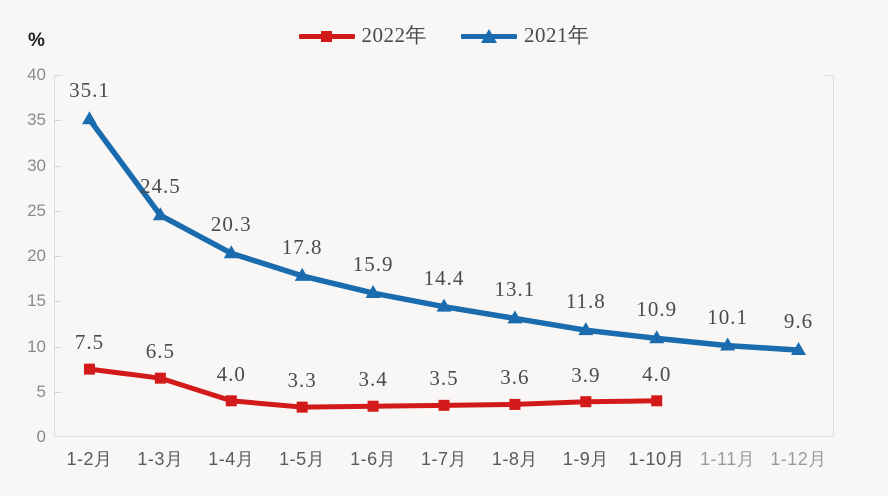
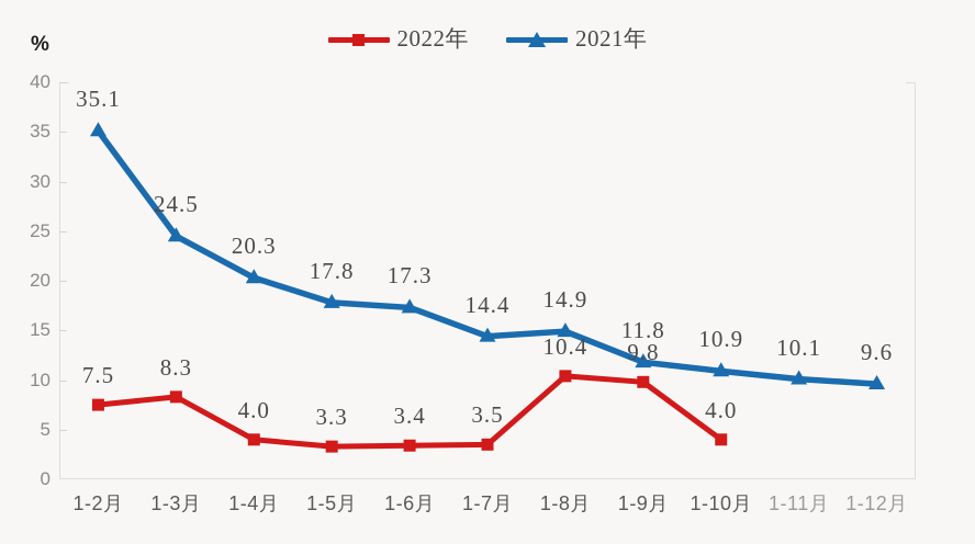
2022年/1-3月: 6.5 -> 8.3
2021年/1-6月: 15.9 -> 17.3
2022年/1-8月: 3.6 -> 10.4
2021年/1-8月: 13.1 -> 14.9
2022年/1-9月: 3.9 -> 9.8
